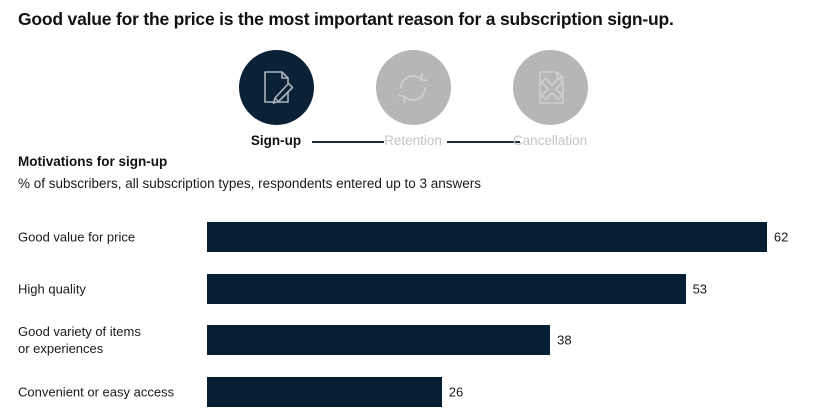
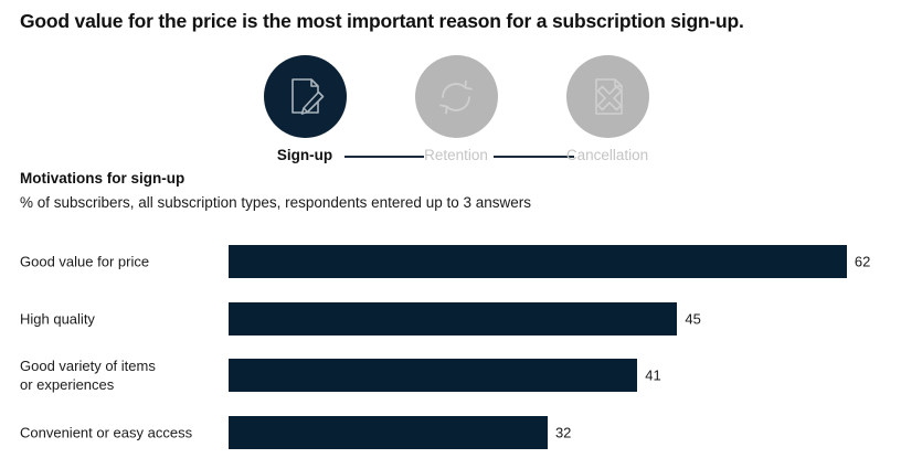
High quality: 53 -> 45
Good variety of items or experiences: 38 -> 41
Convenient or easy access: 26 -> 32
